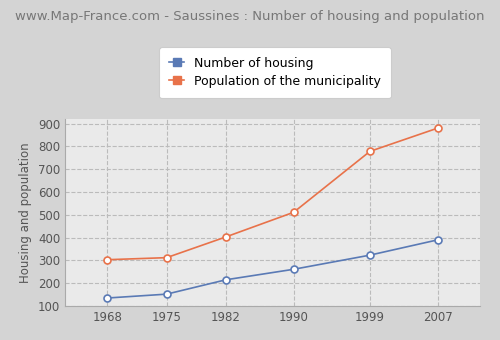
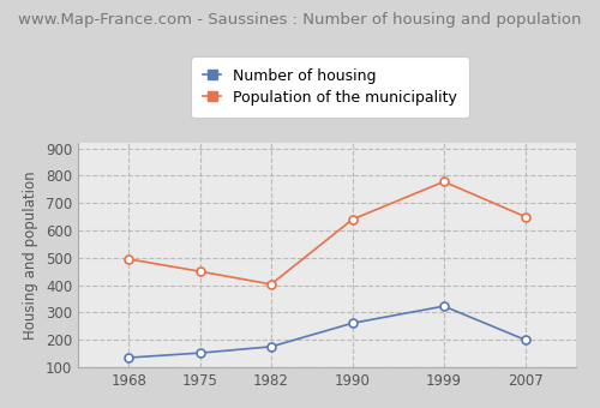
Population of the municipality/1968: 303 -> 495
Population of the municipality/1975: 312 -> 450
Number of housing/1982: 215 -> 175
Population of the municipality/1990: 511 -> 640
Number of housing/2007: 390 -> 200
Population of the municipality/2007: 880 -> 650
